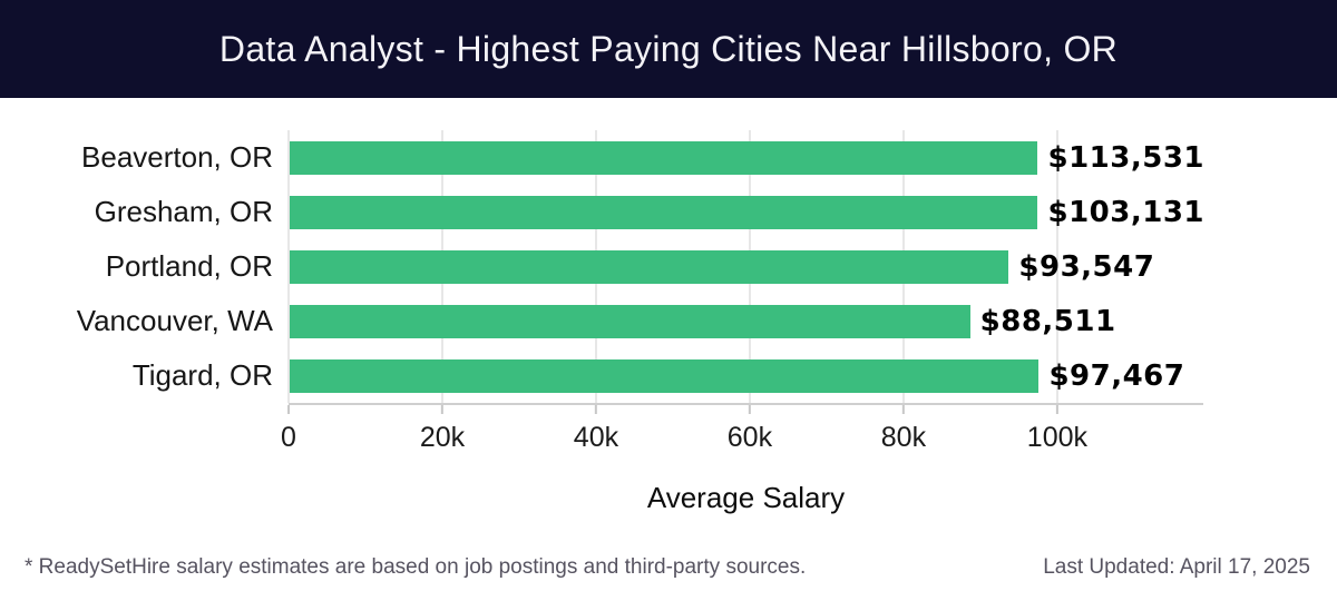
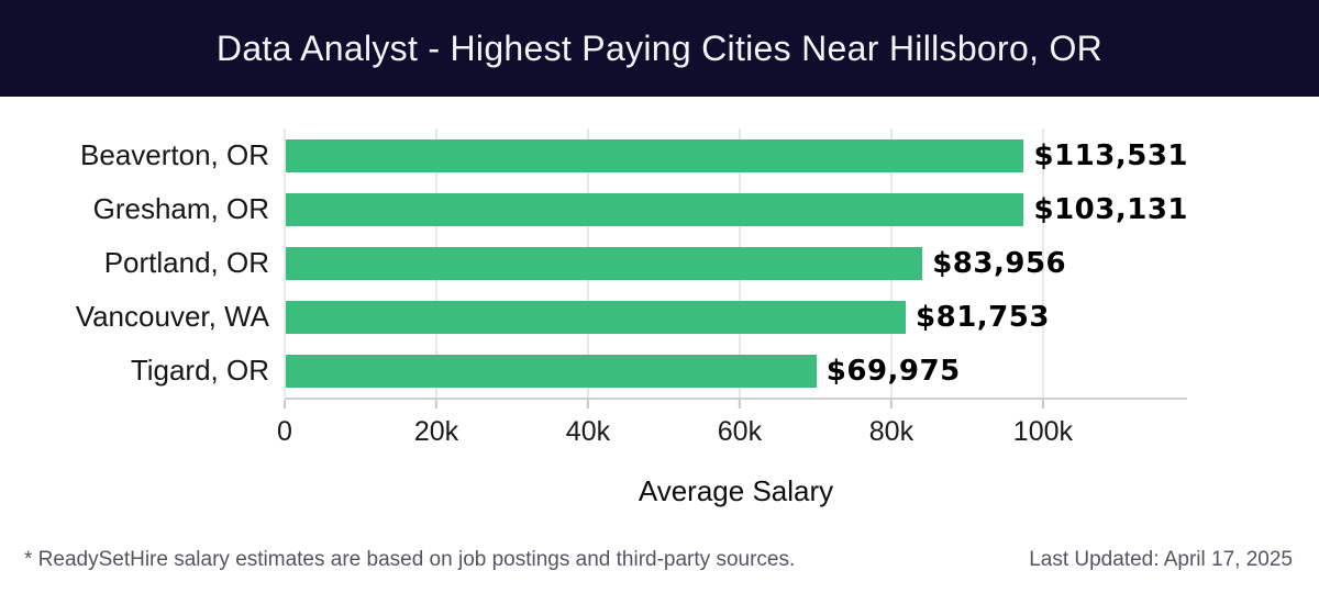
Portland, OR: $93,547 -> $83,956
Vancouver, WA: $88,511 -> $81,753
Tigard, OR: $97,467 -> $69,975
